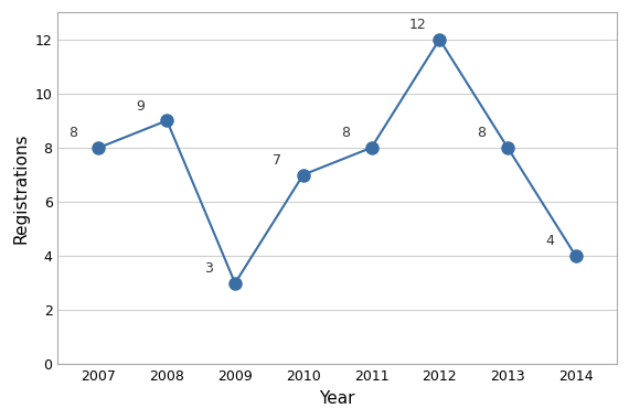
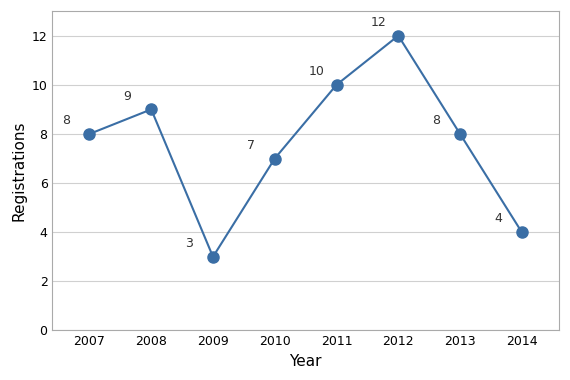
2011: 8 -> 10
